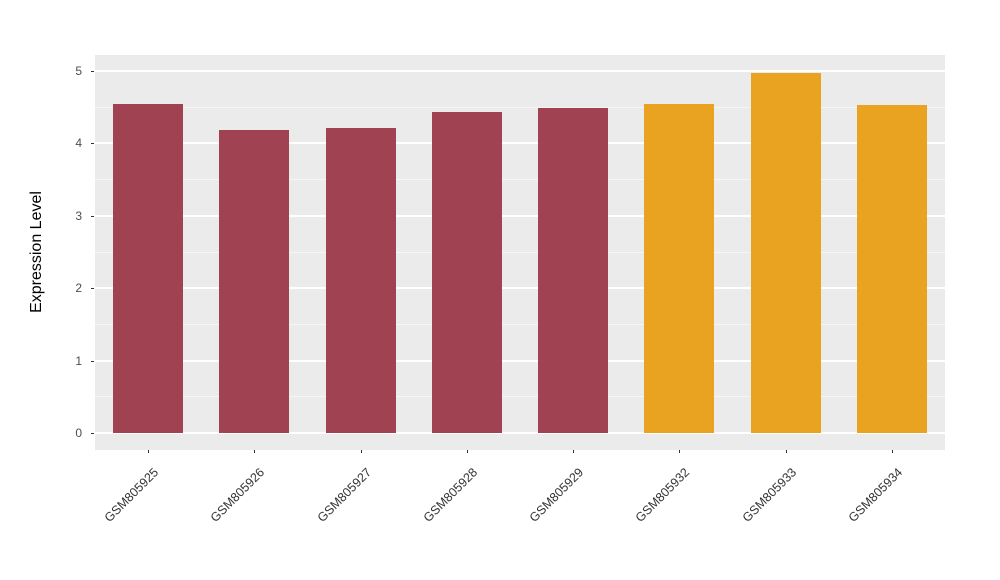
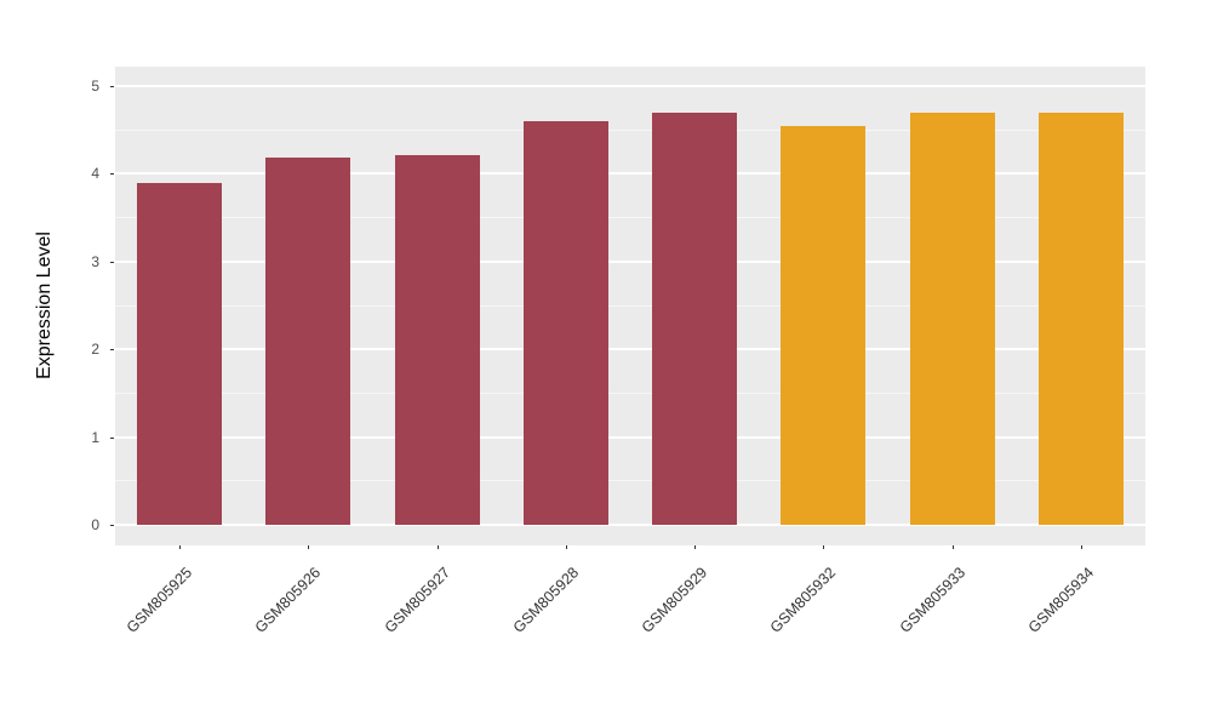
GSM805925: 4.5 -> 3.9
GSM805928: 4.4 -> 4.6
GSM805929: 4.5 -> 4.7
GSM805933: 5.0 -> 4.7
GSM805934: 4.5 -> 4.7
